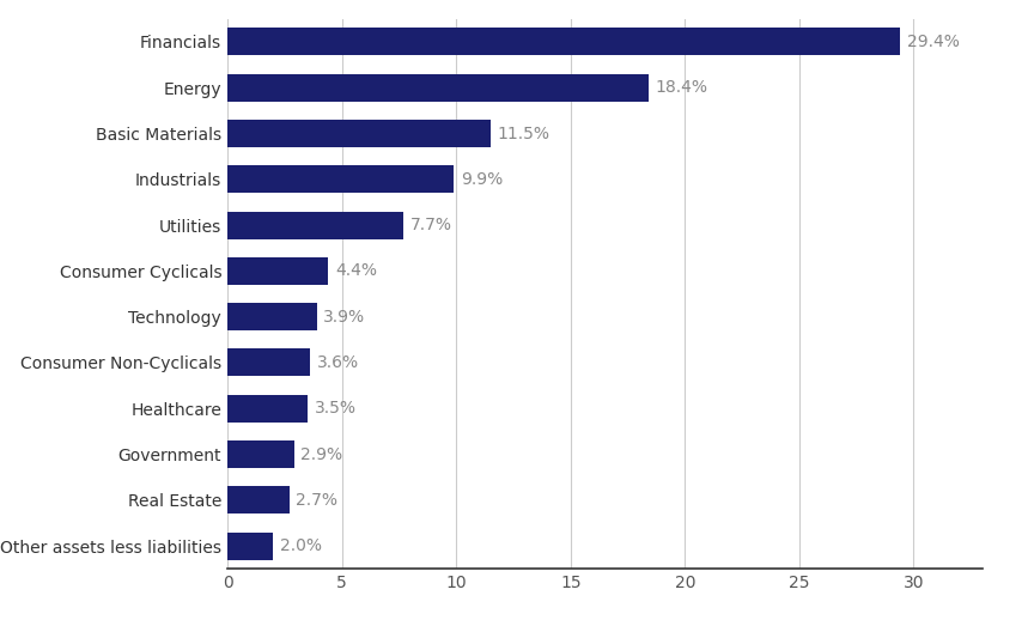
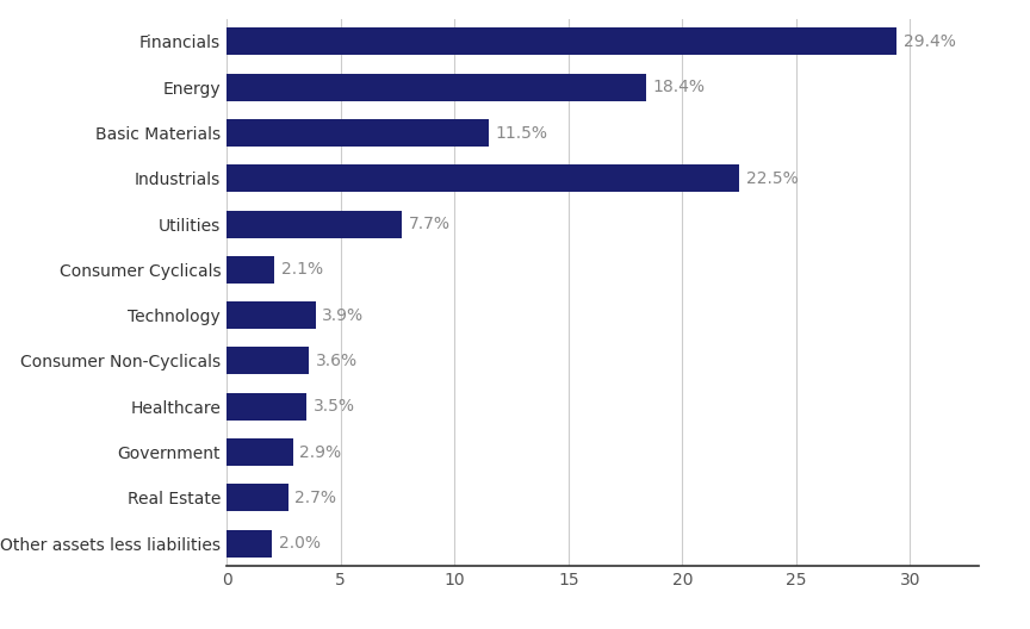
Industrials: 9.9% -> 22.5%
Consumer Cyclicals: 4.4% -> 2.1%
